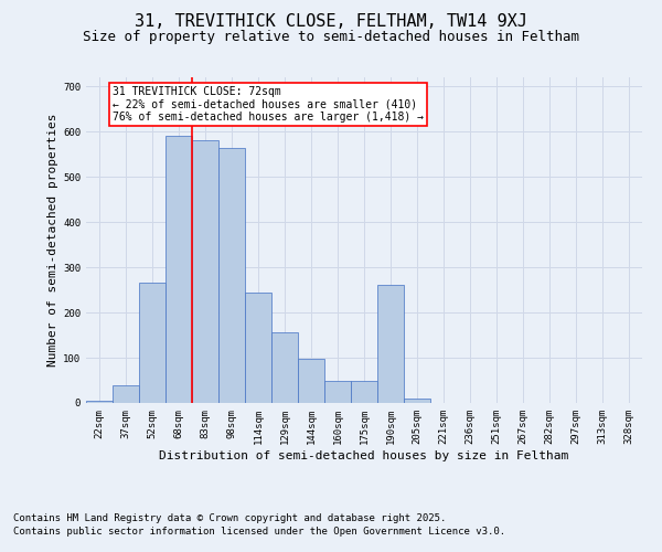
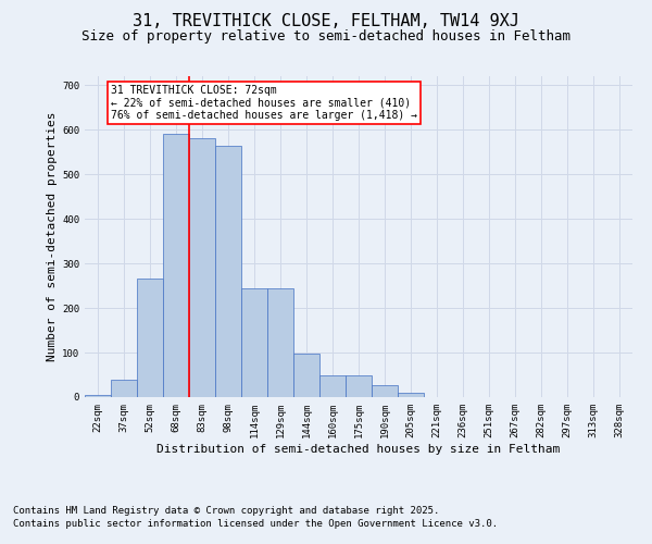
129sqm: 155 -> 245
190sqm: 260 -> 27
